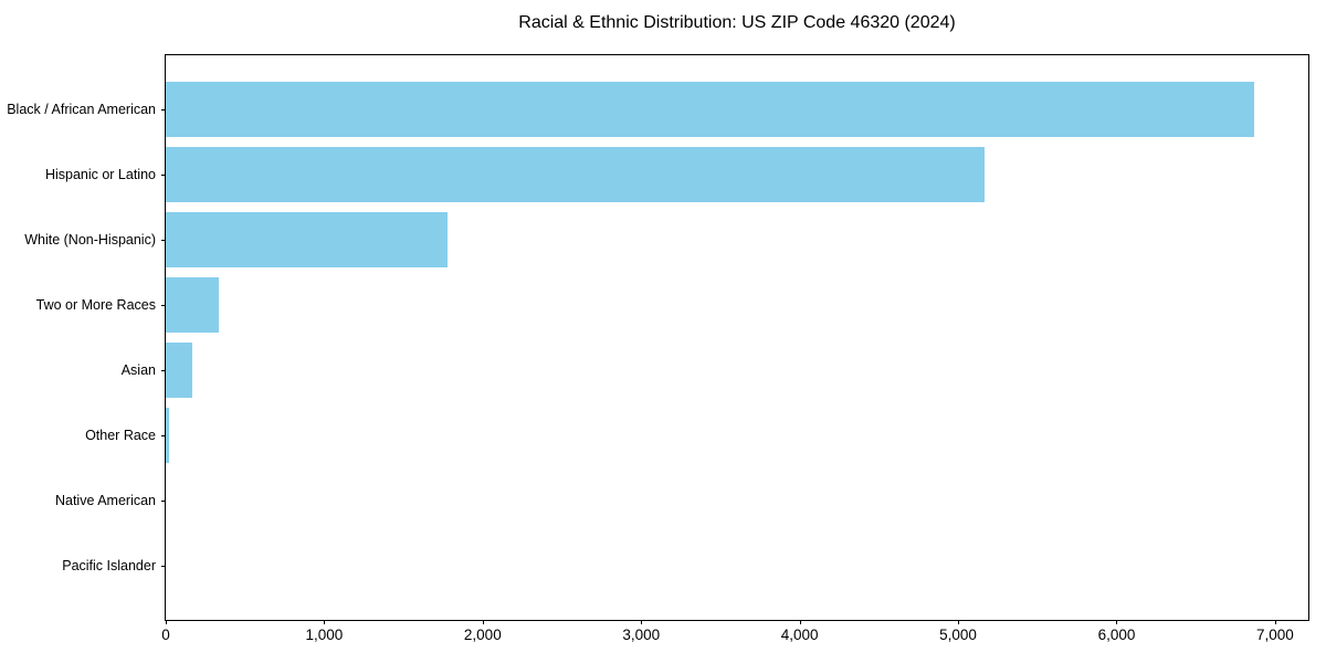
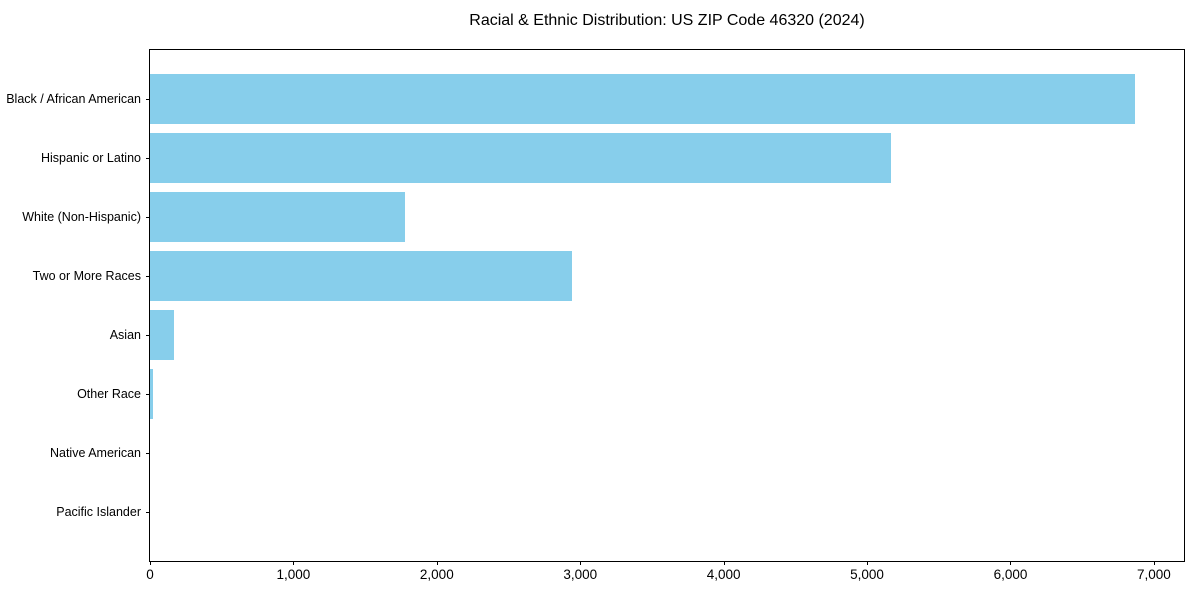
Two or More Races: 340 -> 2940
